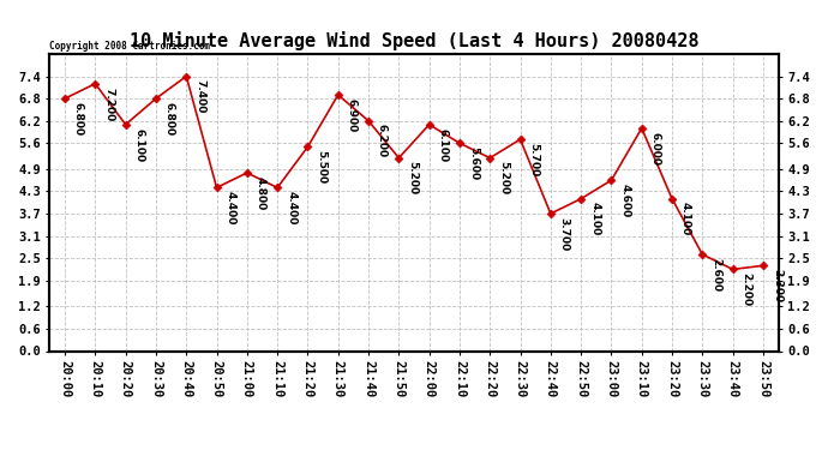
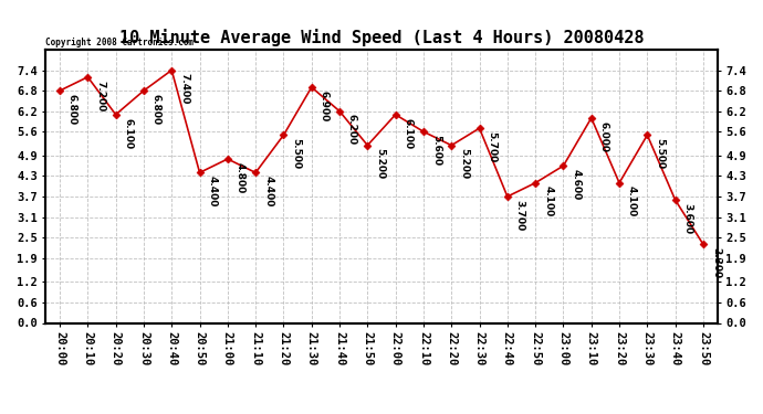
23:30: 2.600 -> 5.500
23:40: 2.200 -> 3.600
